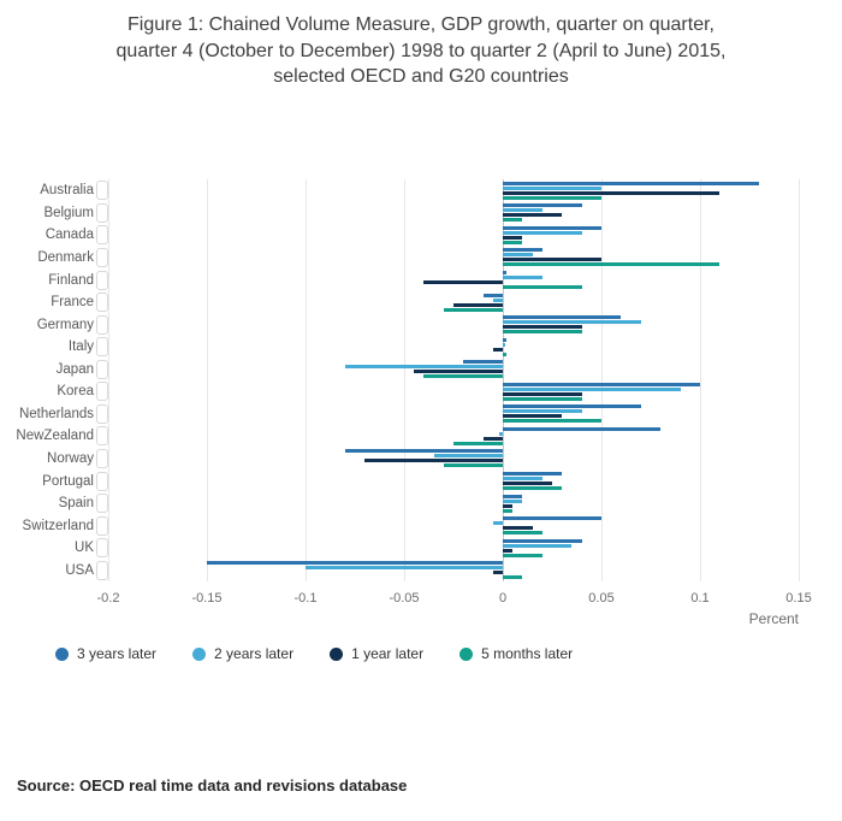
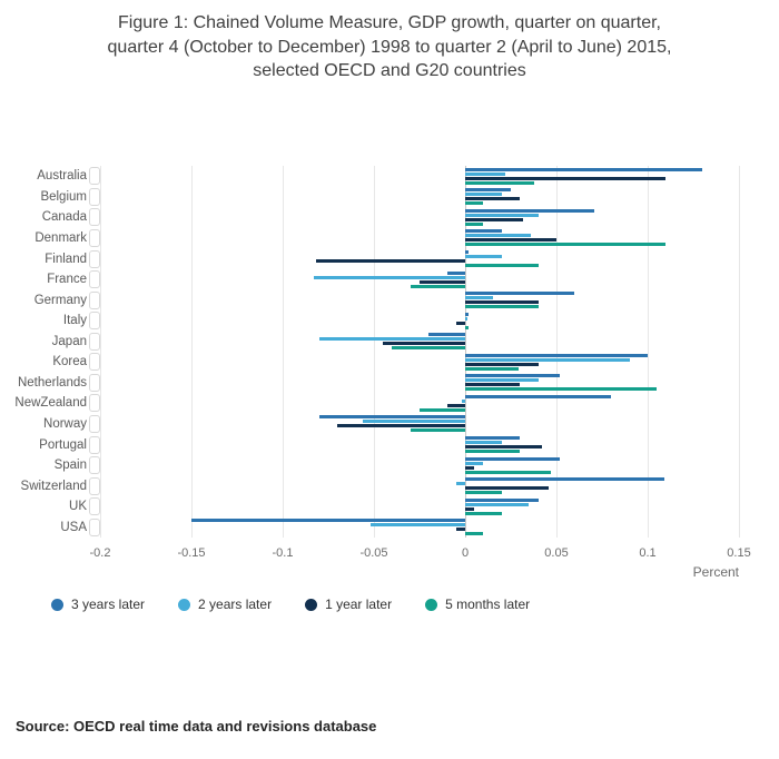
2 years later/Australia: 0.050 -> 0.022
5 months later/Australia: 0.050 -> 0.038
3 years later/Belgium: 0.040 -> 0.025
3 years later/Canada: 0.050 -> 0.071
1 year later/Canada: 0.010 -> 0.032
2 years later/Denmark: 0.015 -> 0.036
1 year later/Finland: -0.040 -> -0.082
2 years later/France: -0.005 -> -0.083
2 years later/Germany: 0.070 -> 0.015
5 months later/Korea: 0.040 -> 0.029
3 years later/Netherlands: 0.070 -> 0.052
5 months later/Netherlands: 0.050 -> 0.105
2 years later/Norway: -0.035 -> -0.056
1 year later/Portugal: 0.025 -> 0.042
3 years later/Spain: 0.010 -> 0.052
5 months later/Spain: 0.005 -> 0.047
3 years later/Switzerland: 0.050 -> 0.109
1 year later/Switzerland: 0.015 -> 0.046
2 years later/USA: -0.100 -> -0.052
